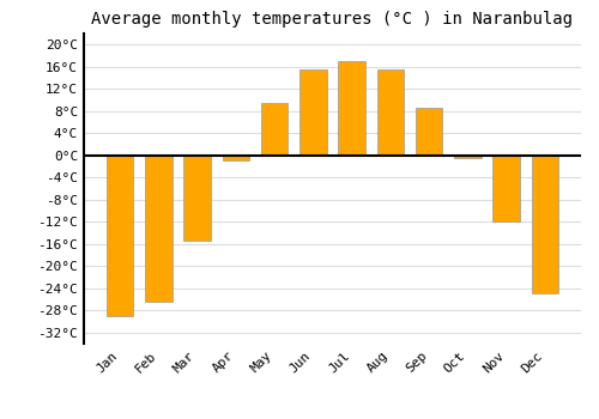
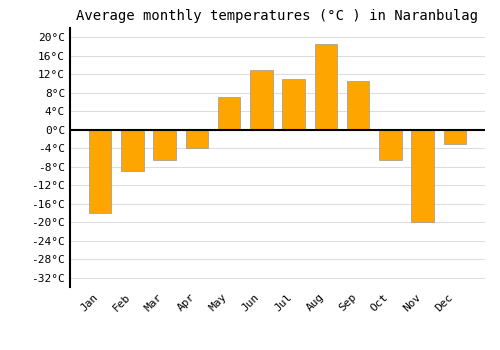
Jan: -29.0°C -> -18.0°C
Feb: -26.5°C -> -9.0°C
Mar: -15.5°C -> -6.5°C
Apr: -1.0°C -> -4.0°C
May: 9.5°C -> 7.0°C
Jun: 15.5°C -> 13.0°C
Jul: 17.0°C -> 11.0°C
Aug: 15.5°C -> 18.5°C
Sep: 8.5°C -> 10.5°C
Oct: -0.5°C -> -6.5°C
Nov: -12.0°C -> -20.0°C
Dec: -25.0°C -> -3.0°C
